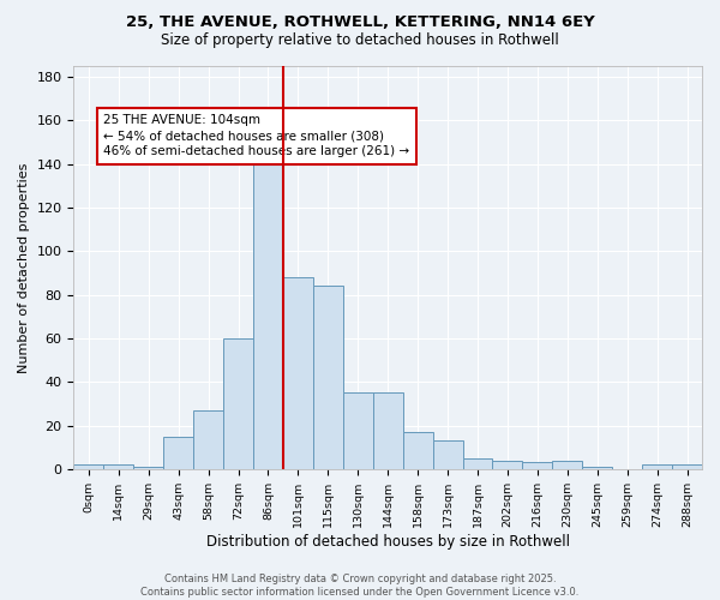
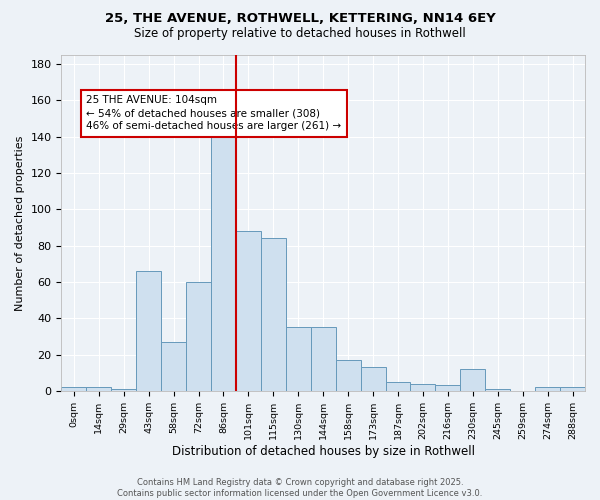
43sqm: 15 -> 66
230sqm: 4 -> 12
